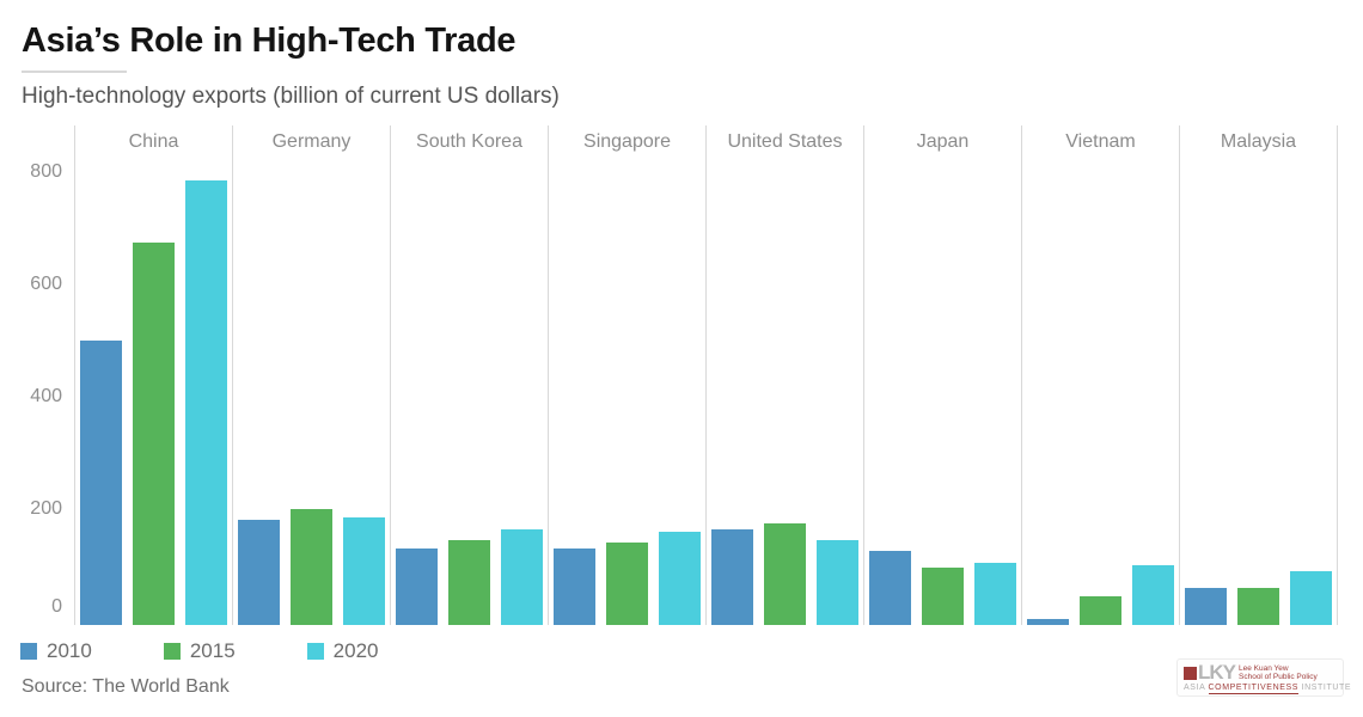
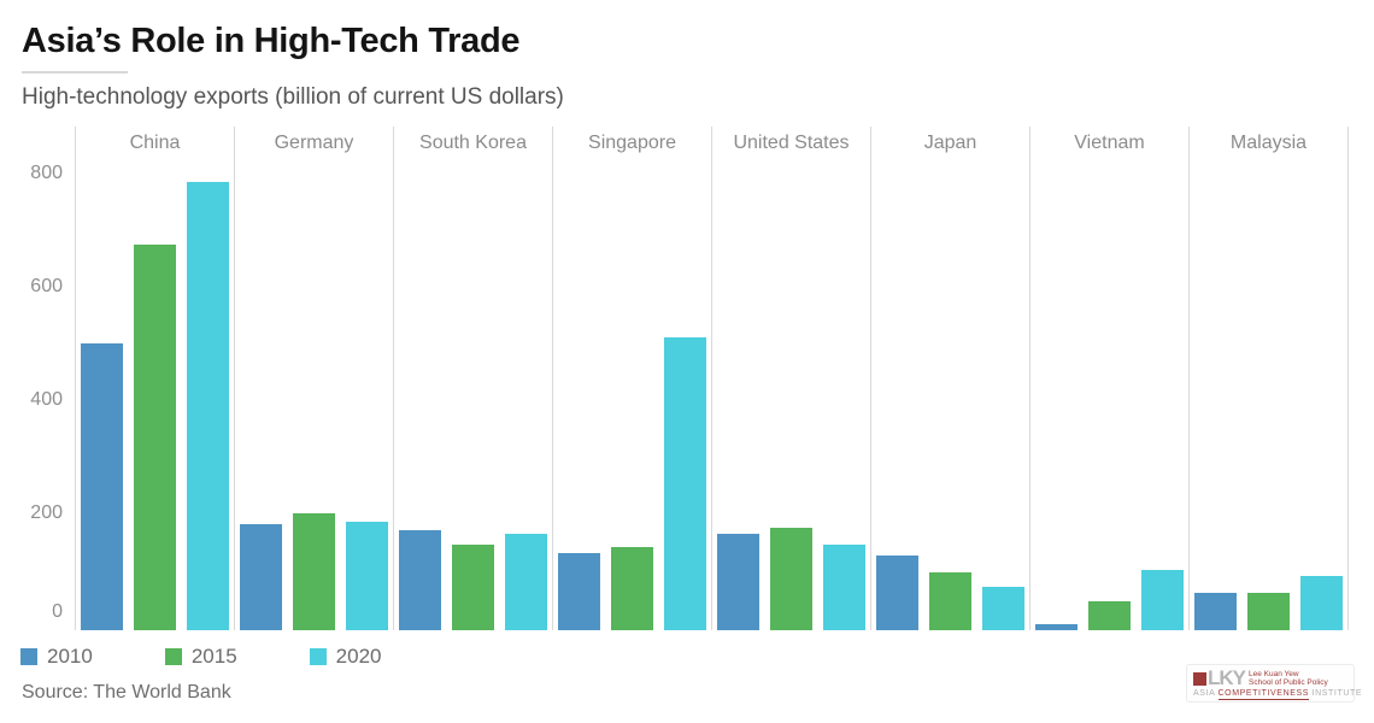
2010/South Korea: 130 -> 170
2020/Singapore: 160 -> 510
2020/Japan: 100 -> 70
